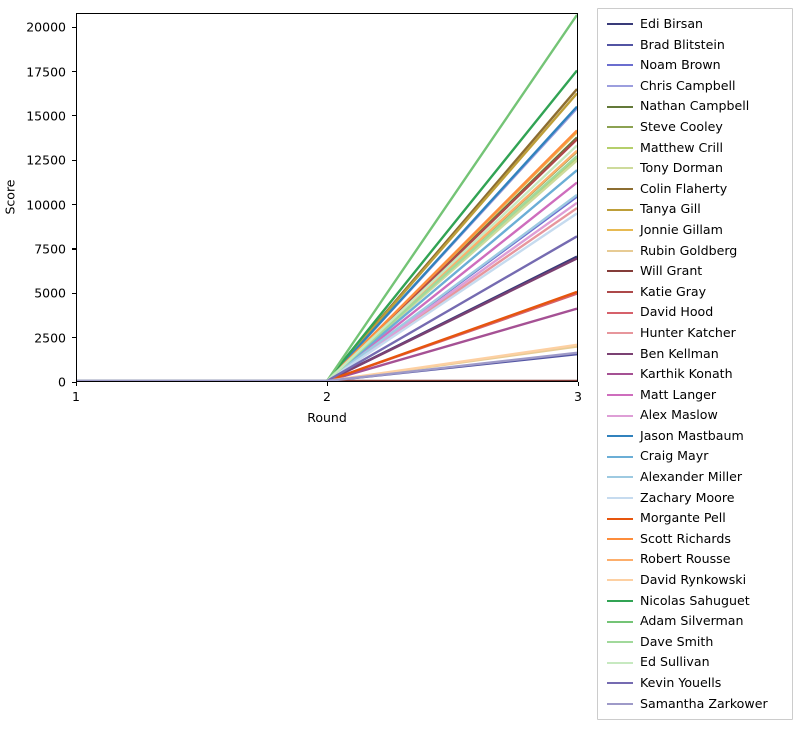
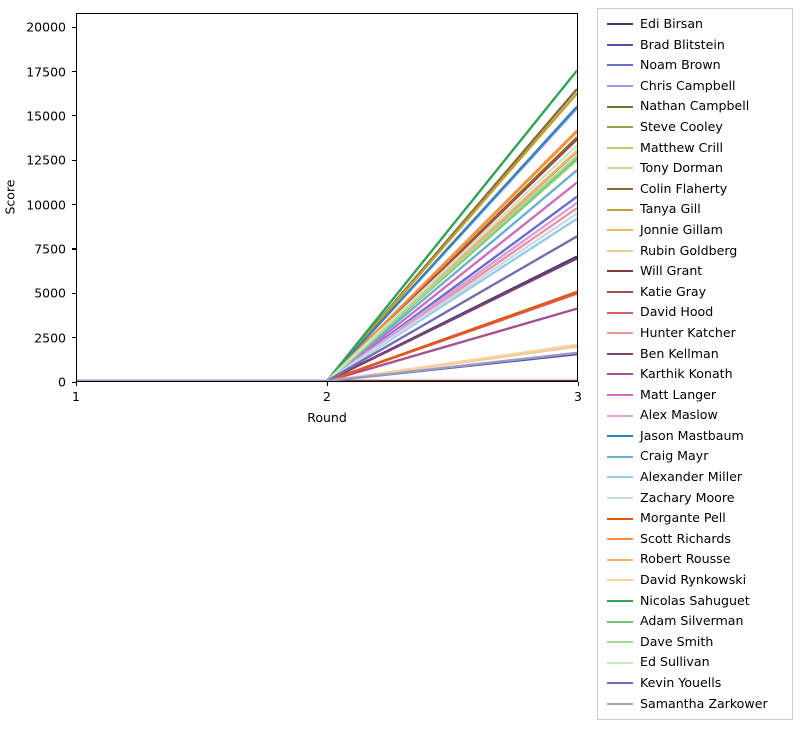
Alexander Miller/3: 10600 -> 9200
Adam Silverman/3: 20800 -> 12600
